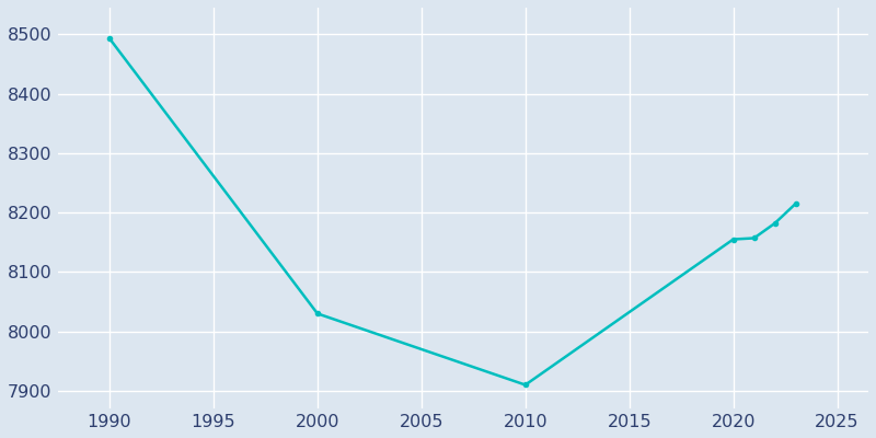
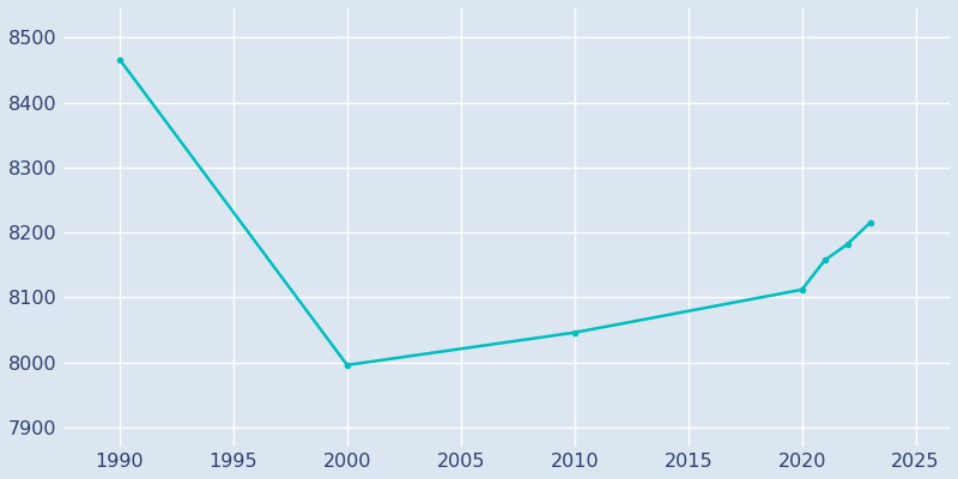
1990: 8493 -> 8466
2000: 8030 -> 7996
2010: 7910 -> 8046
2020: 8155 -> 8112
